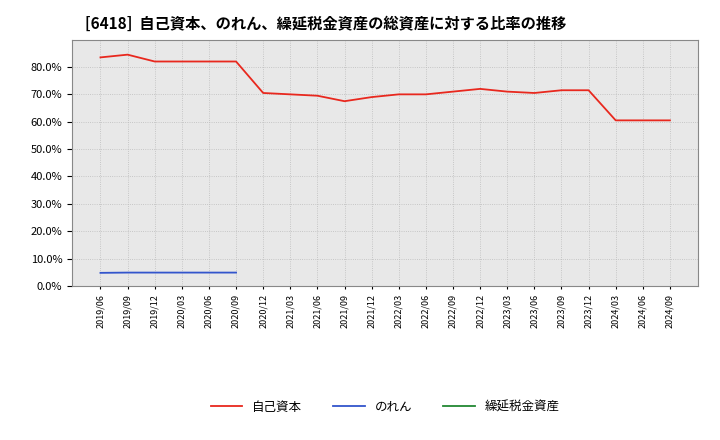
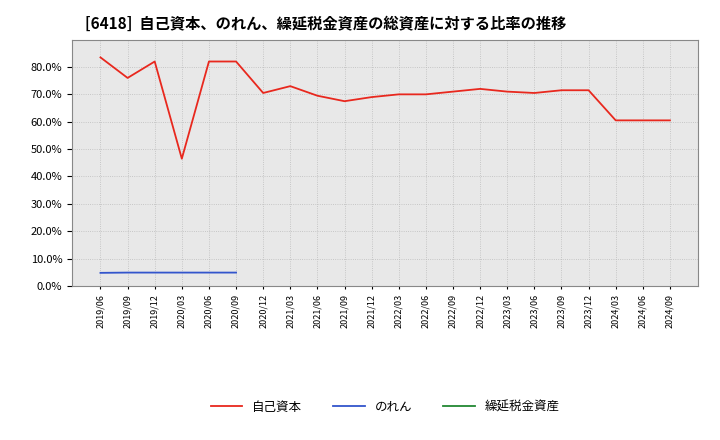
自己資本/2019/09: 84.5% -> 76.0%
自己資本/2020/03: 82.0% -> 46.5%
自己資本/2021/03: 70.0% -> 73.0%
